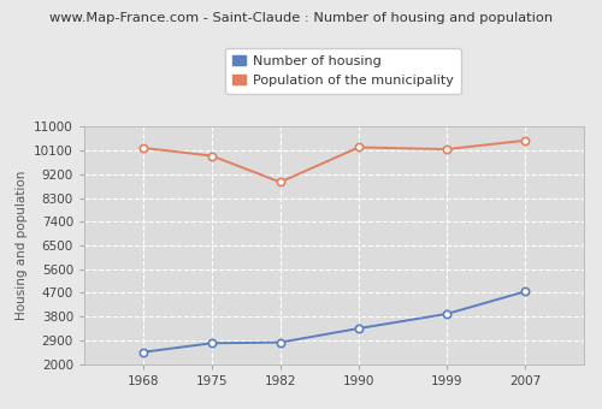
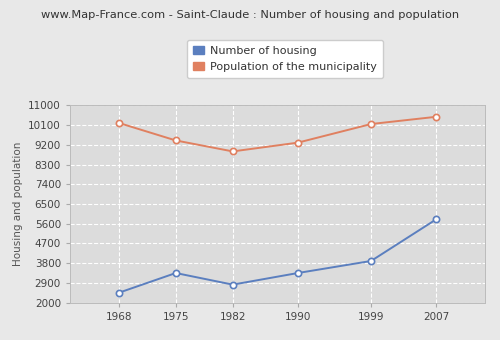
Number of housing/1975: 2790 -> 3350
Population of the municipality/1975: 9900 -> 9400
Population of the municipality/1990: 10220 -> 9300
Number of housing/2007: 4750 -> 5800
